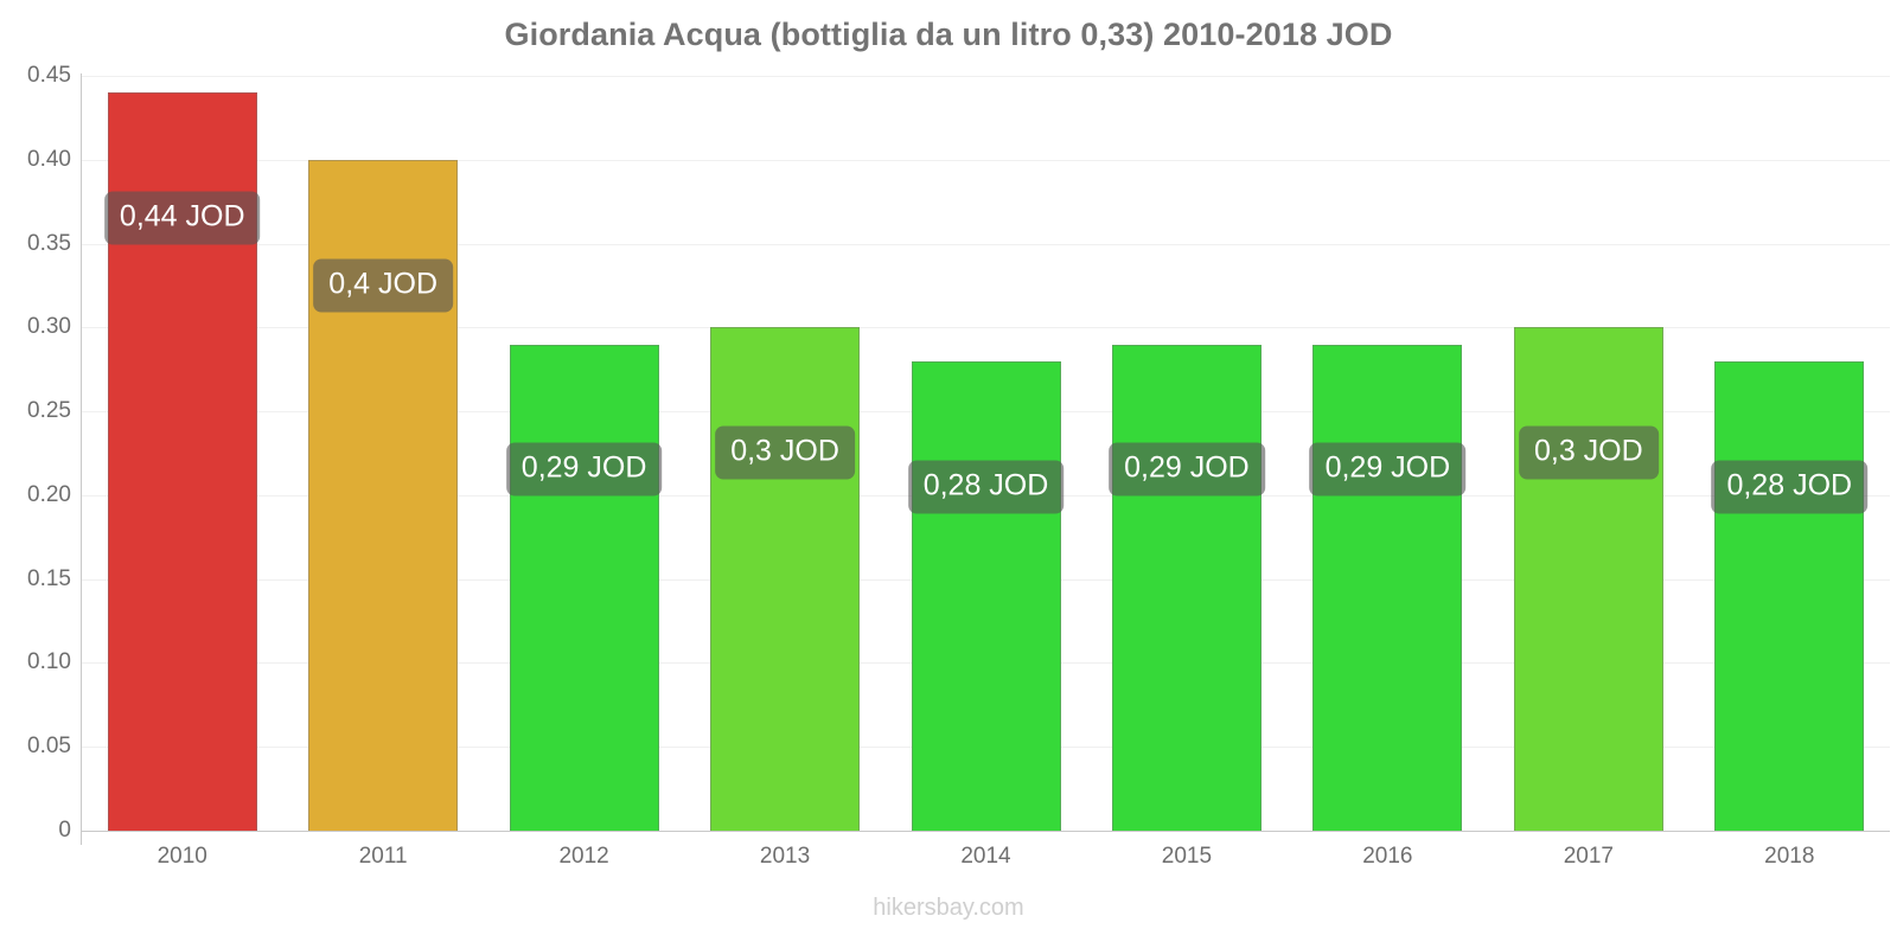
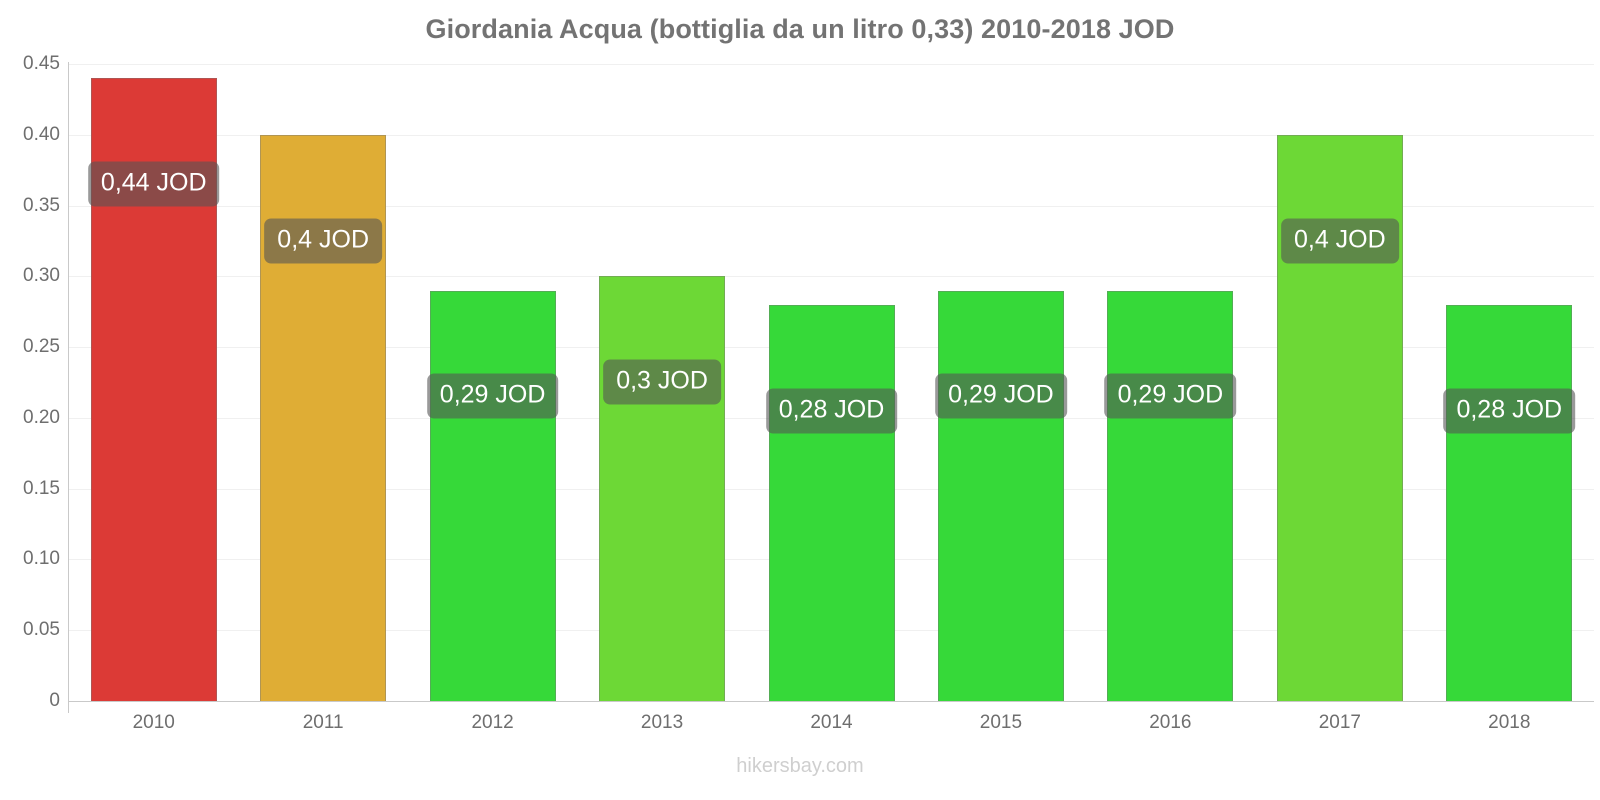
2017: 0,3 -> 0,4
